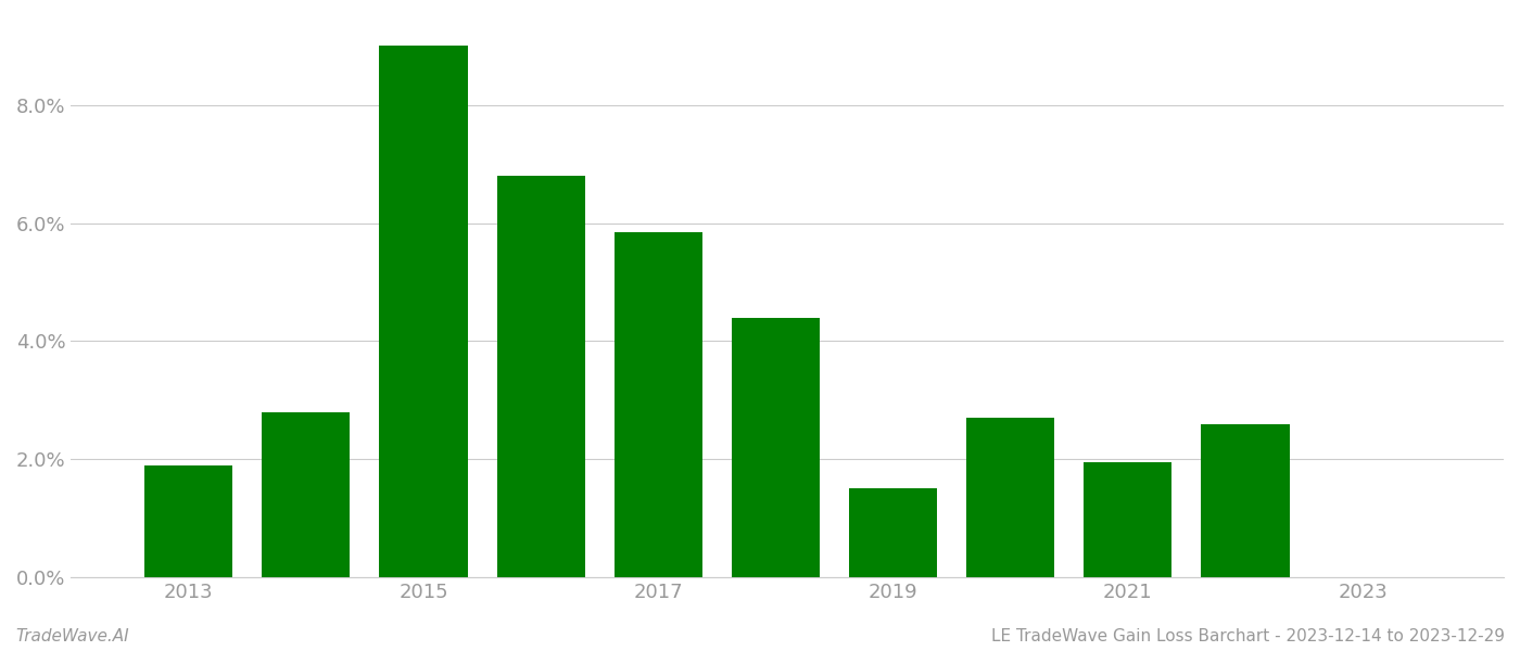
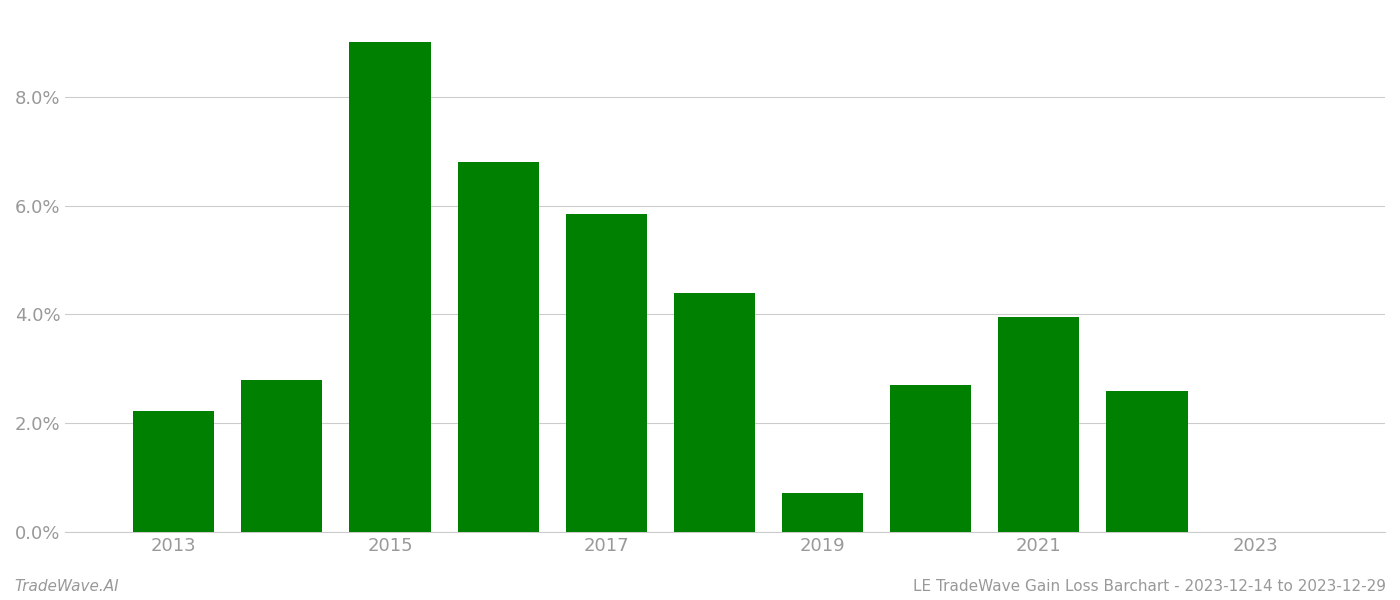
2013: 1.90% -> 2.22%
2019: 1.50% -> 0.72%
2021: 1.95% -> 3.96%
